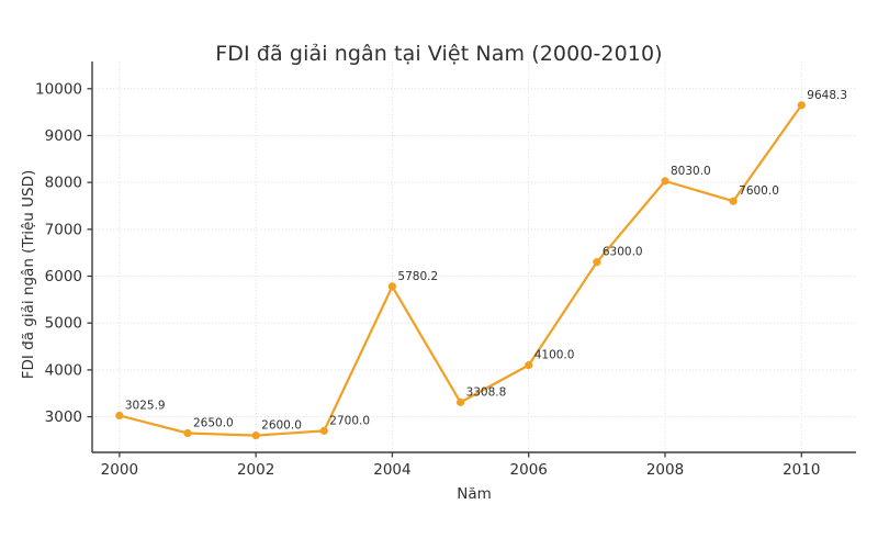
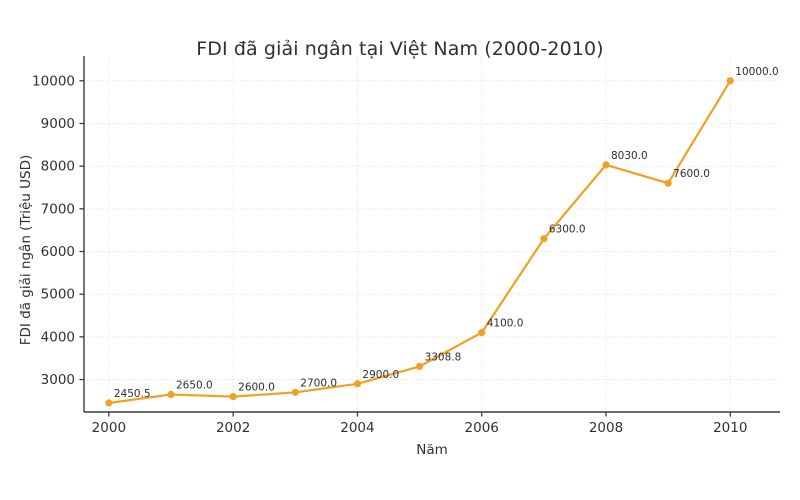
2000: 3025.9 -> 2450.5
2004: 5780.2 -> 2900.0
2010: 9648.3 -> 10000.0
